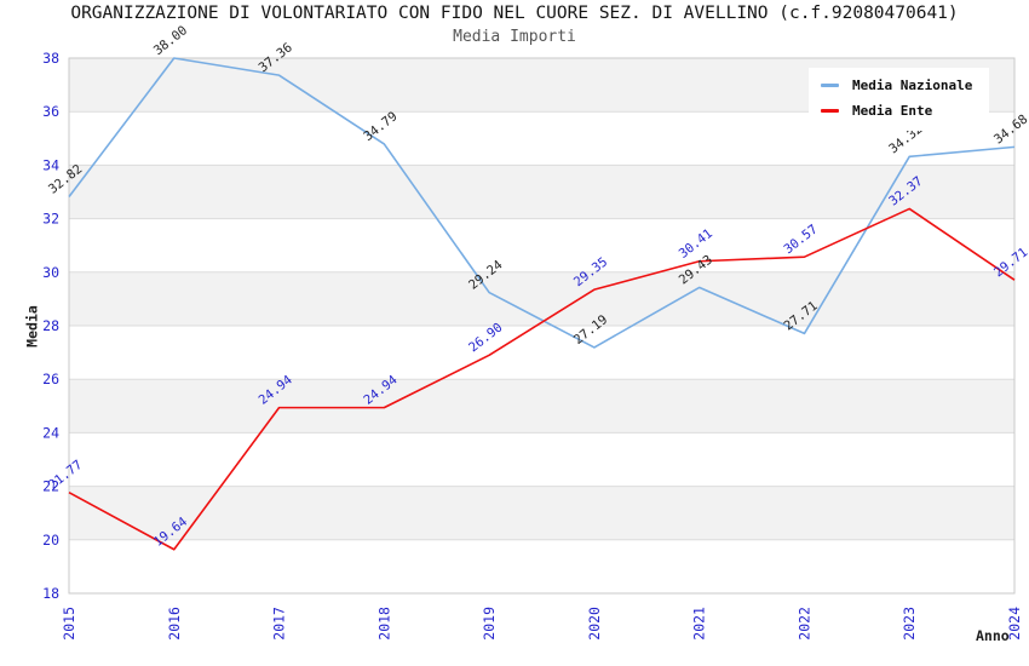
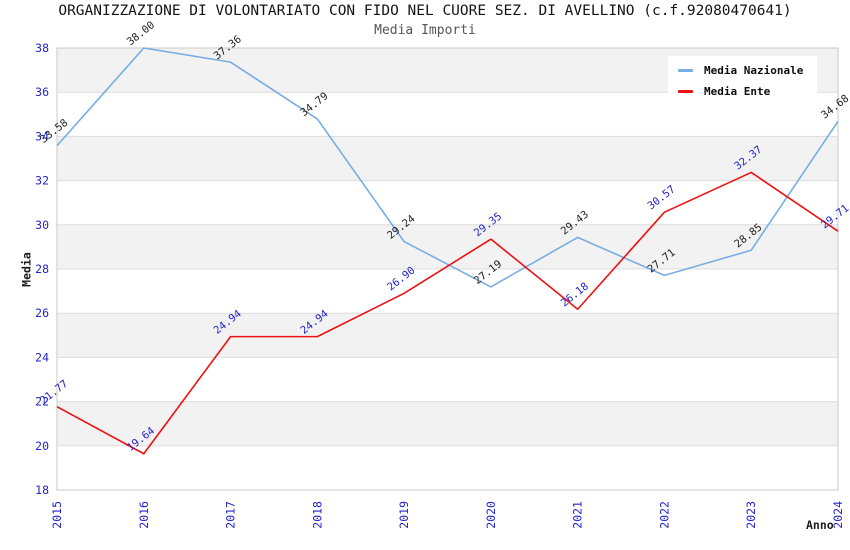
Media Nazionale/2015: 32.82 -> 33.58
Media Ente/2021: 30.41 -> 26.18
Media Nazionale/2023: 34.32 -> 28.85
